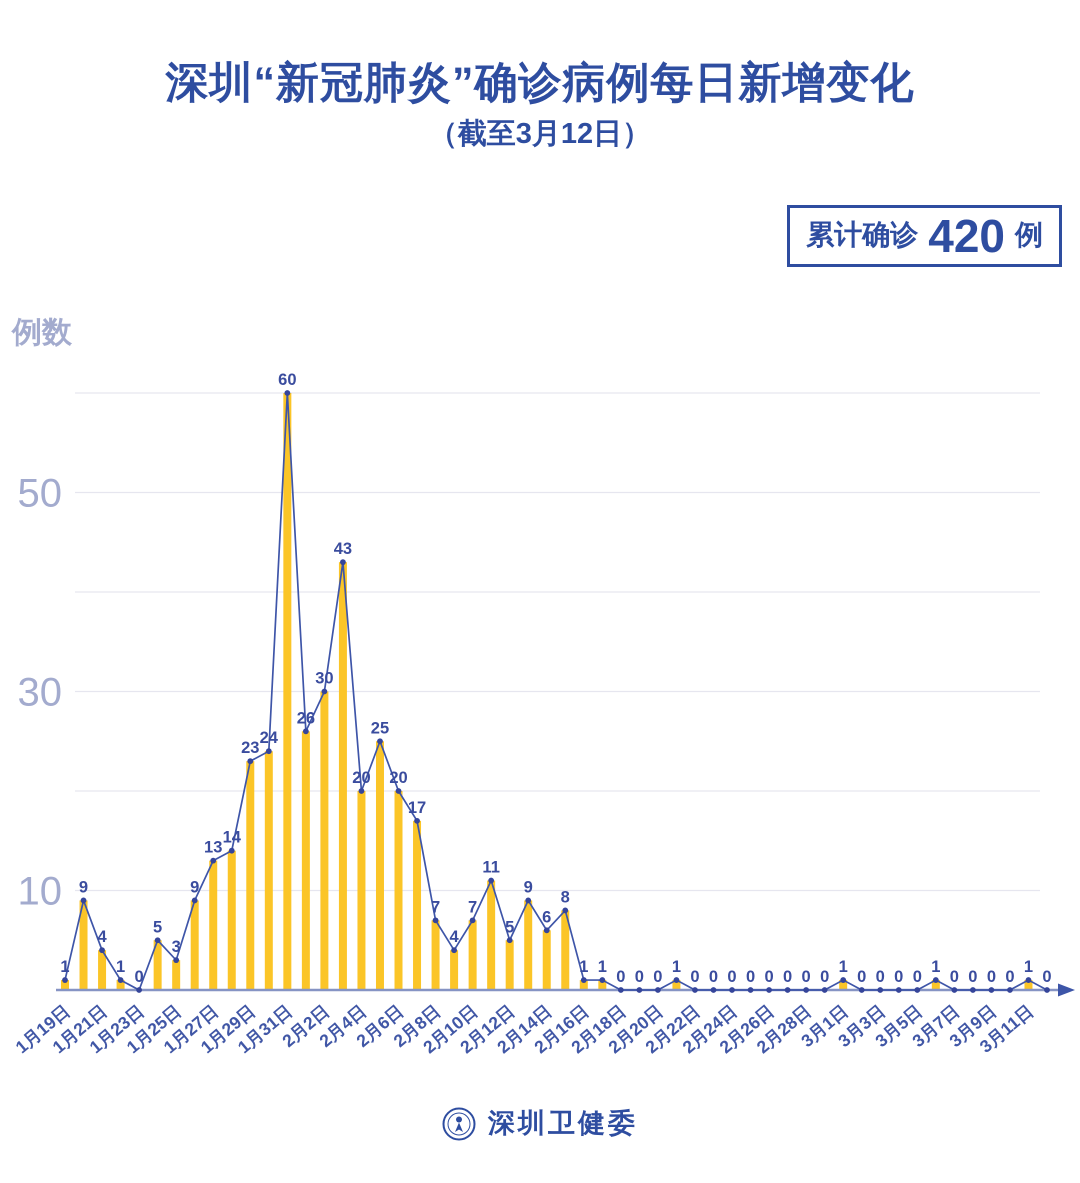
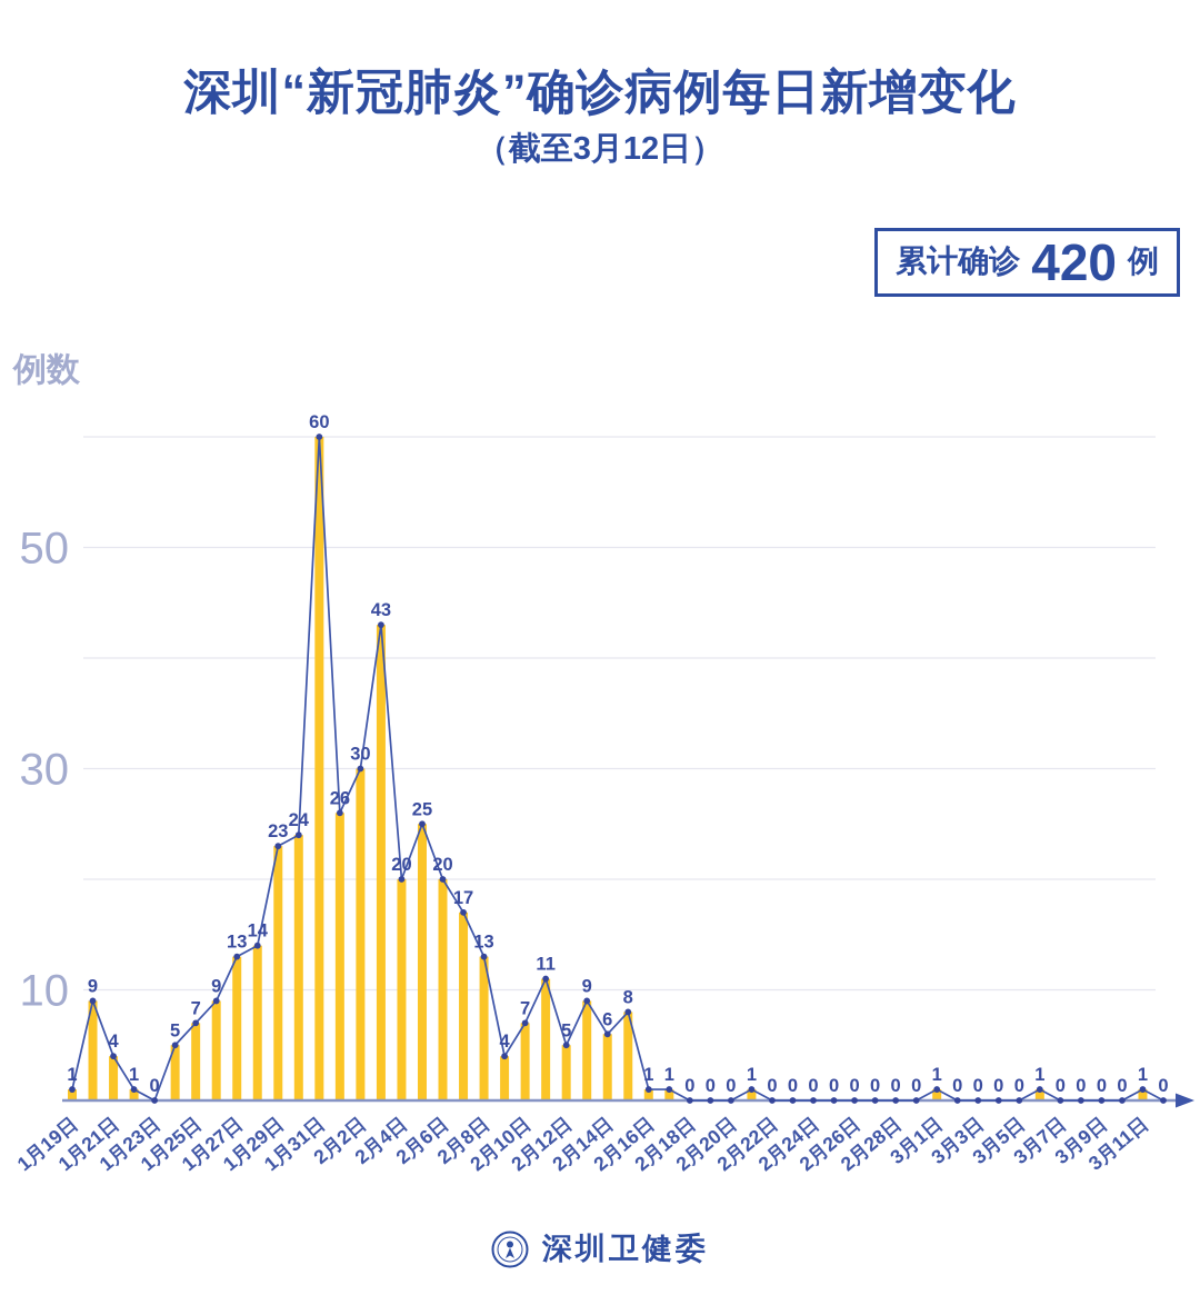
1月25日: 3 -> 7
2月8日: 7 -> 13
